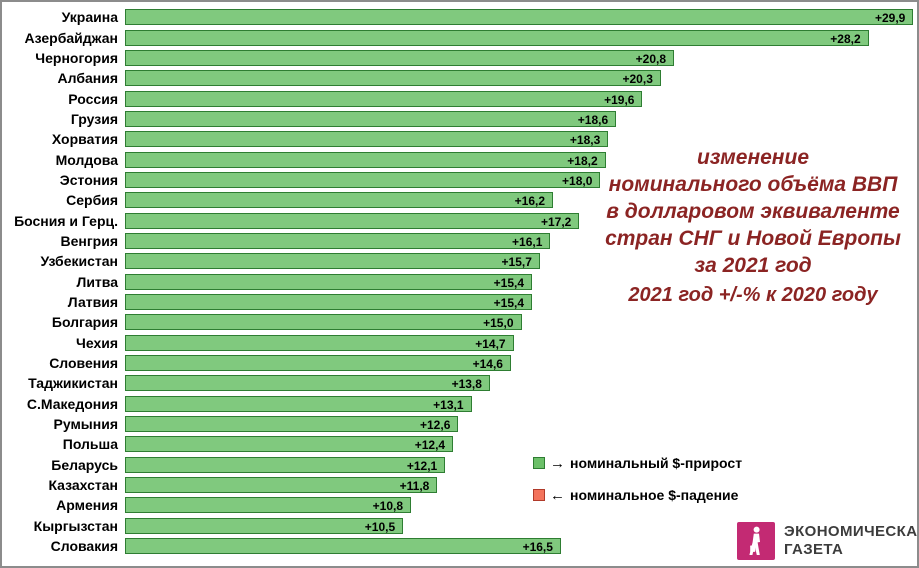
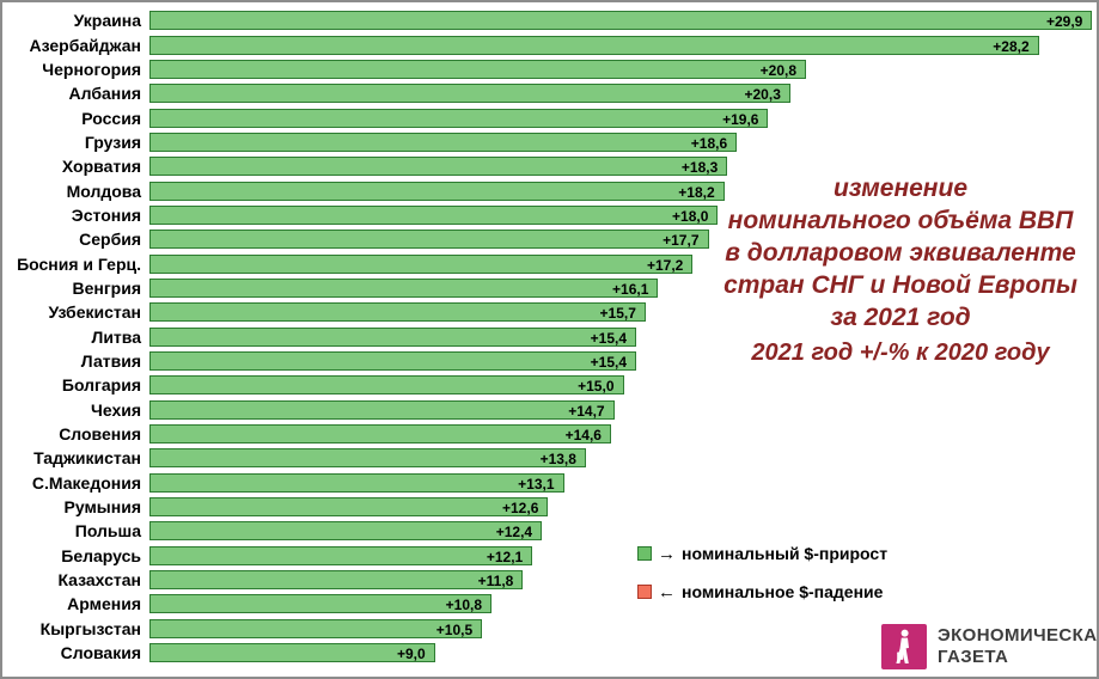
Сербия: +16,2 -> +17,7
Словакия: +16,5 -> +9,0
